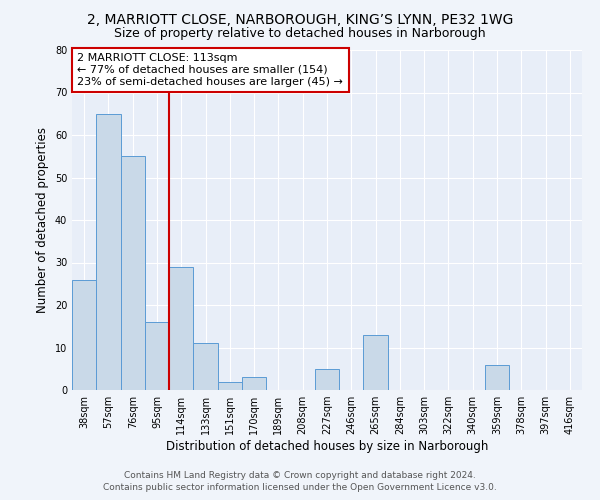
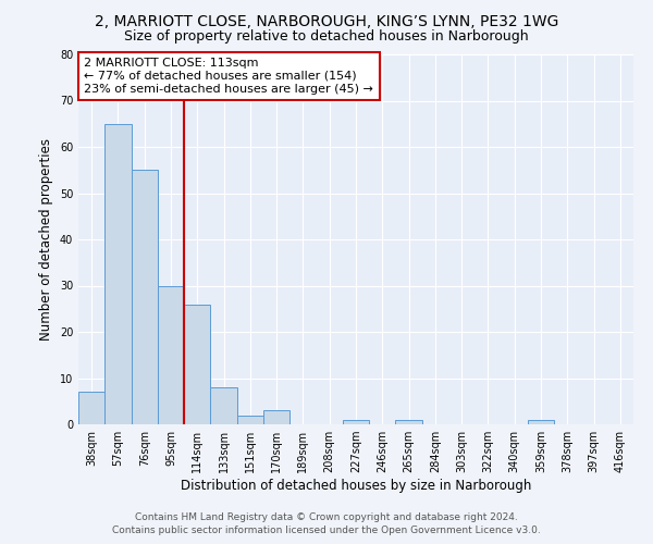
38sqm: 26 -> 7
95sqm: 16 -> 30
114sqm: 29 -> 26
133sqm: 11 -> 8
227sqm: 5 -> 1
265sqm: 13 -> 1
359sqm: 6 -> 1
